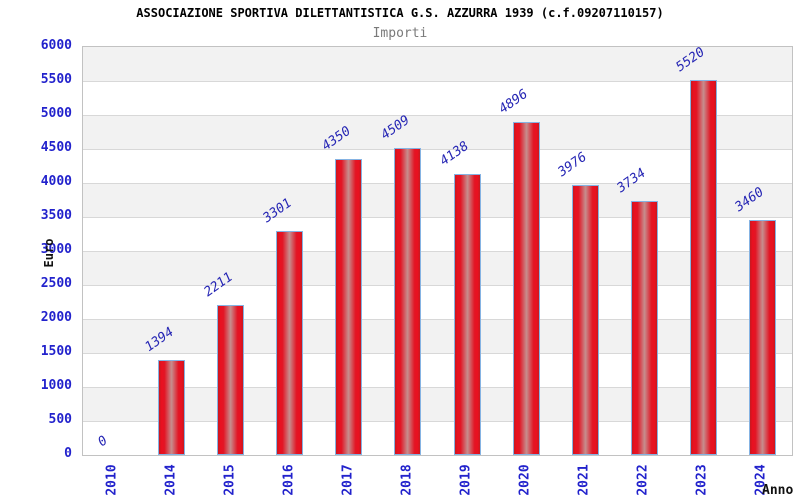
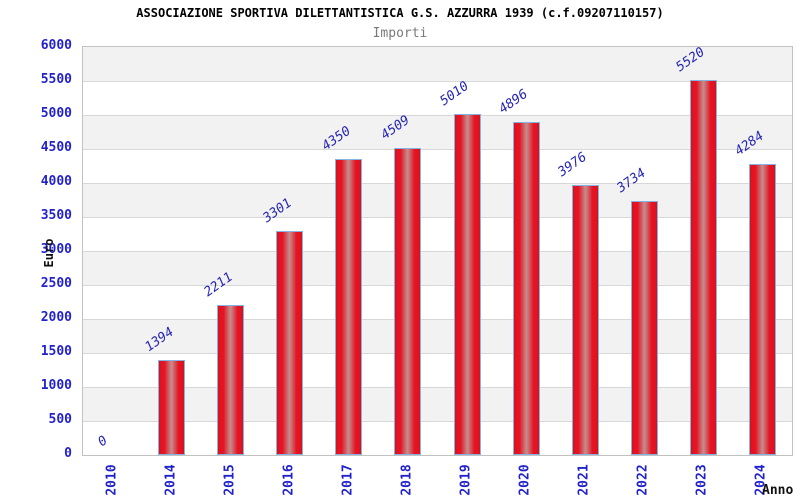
2019: 4138 -> 5010
2024: 3460 -> 4284
